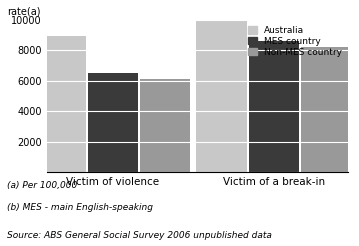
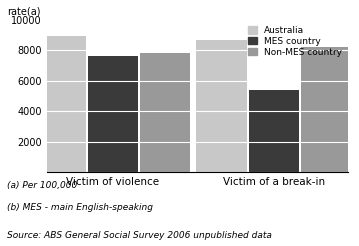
MES country/Victim of violence: 6500 -> 7600
Non-MES country/Victim of violence: 6100 -> 7800
Australia/Victim of a break-in: 9900 -> 8700
MES country/Victim of a break-in: 8600 -> 5400
